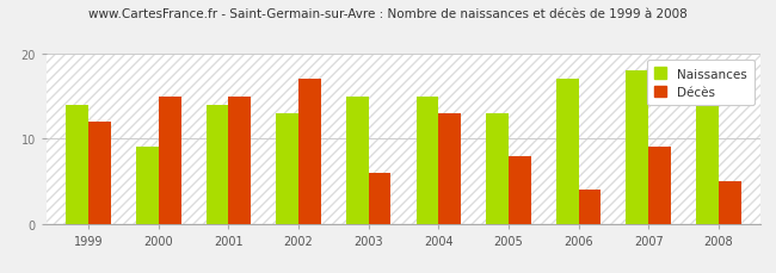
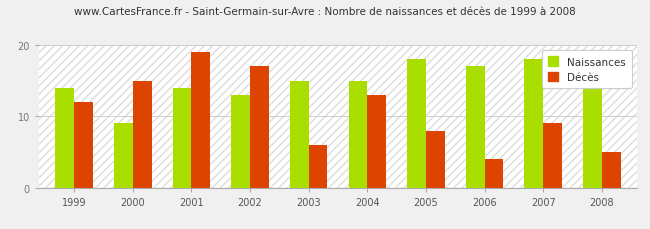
Décès/2001: 15 -> 19
Naissances/2005: 13 -> 18
